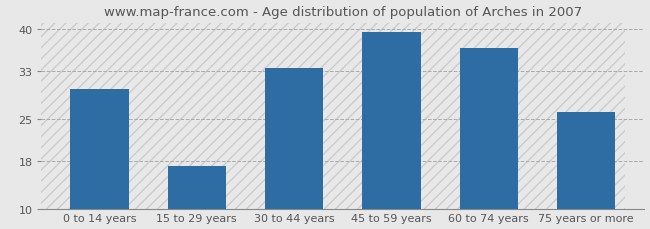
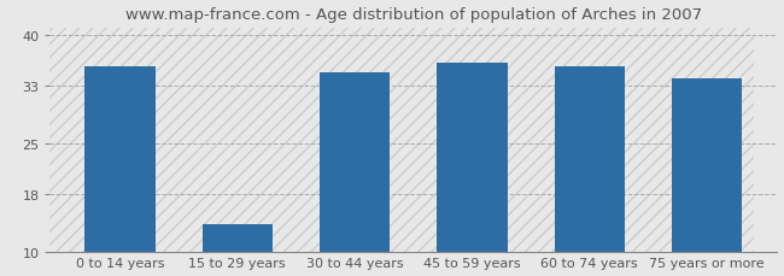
0 to 14 years: 30.0 -> 35.6
15 to 29 years: 17.2 -> 13.8
30 to 44 years: 33.5 -> 34.8
45 to 59 years: 39.5 -> 36.2
60 to 74 years: 36.8 -> 35.6
75 years or more: 26.2 -> 34.0
